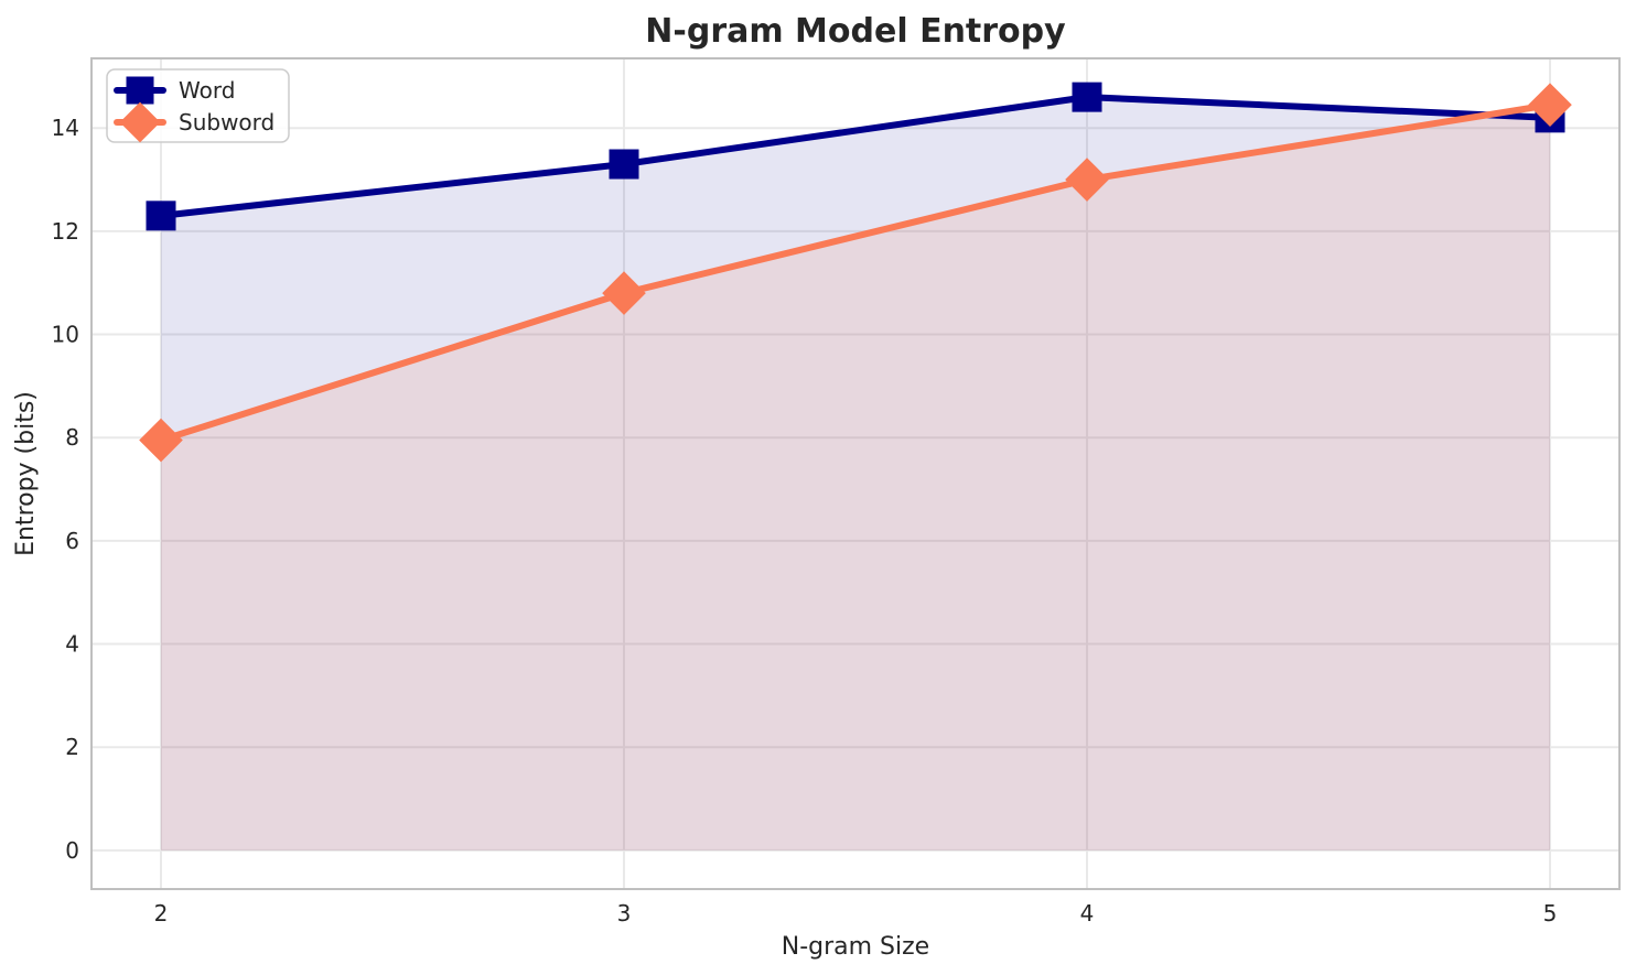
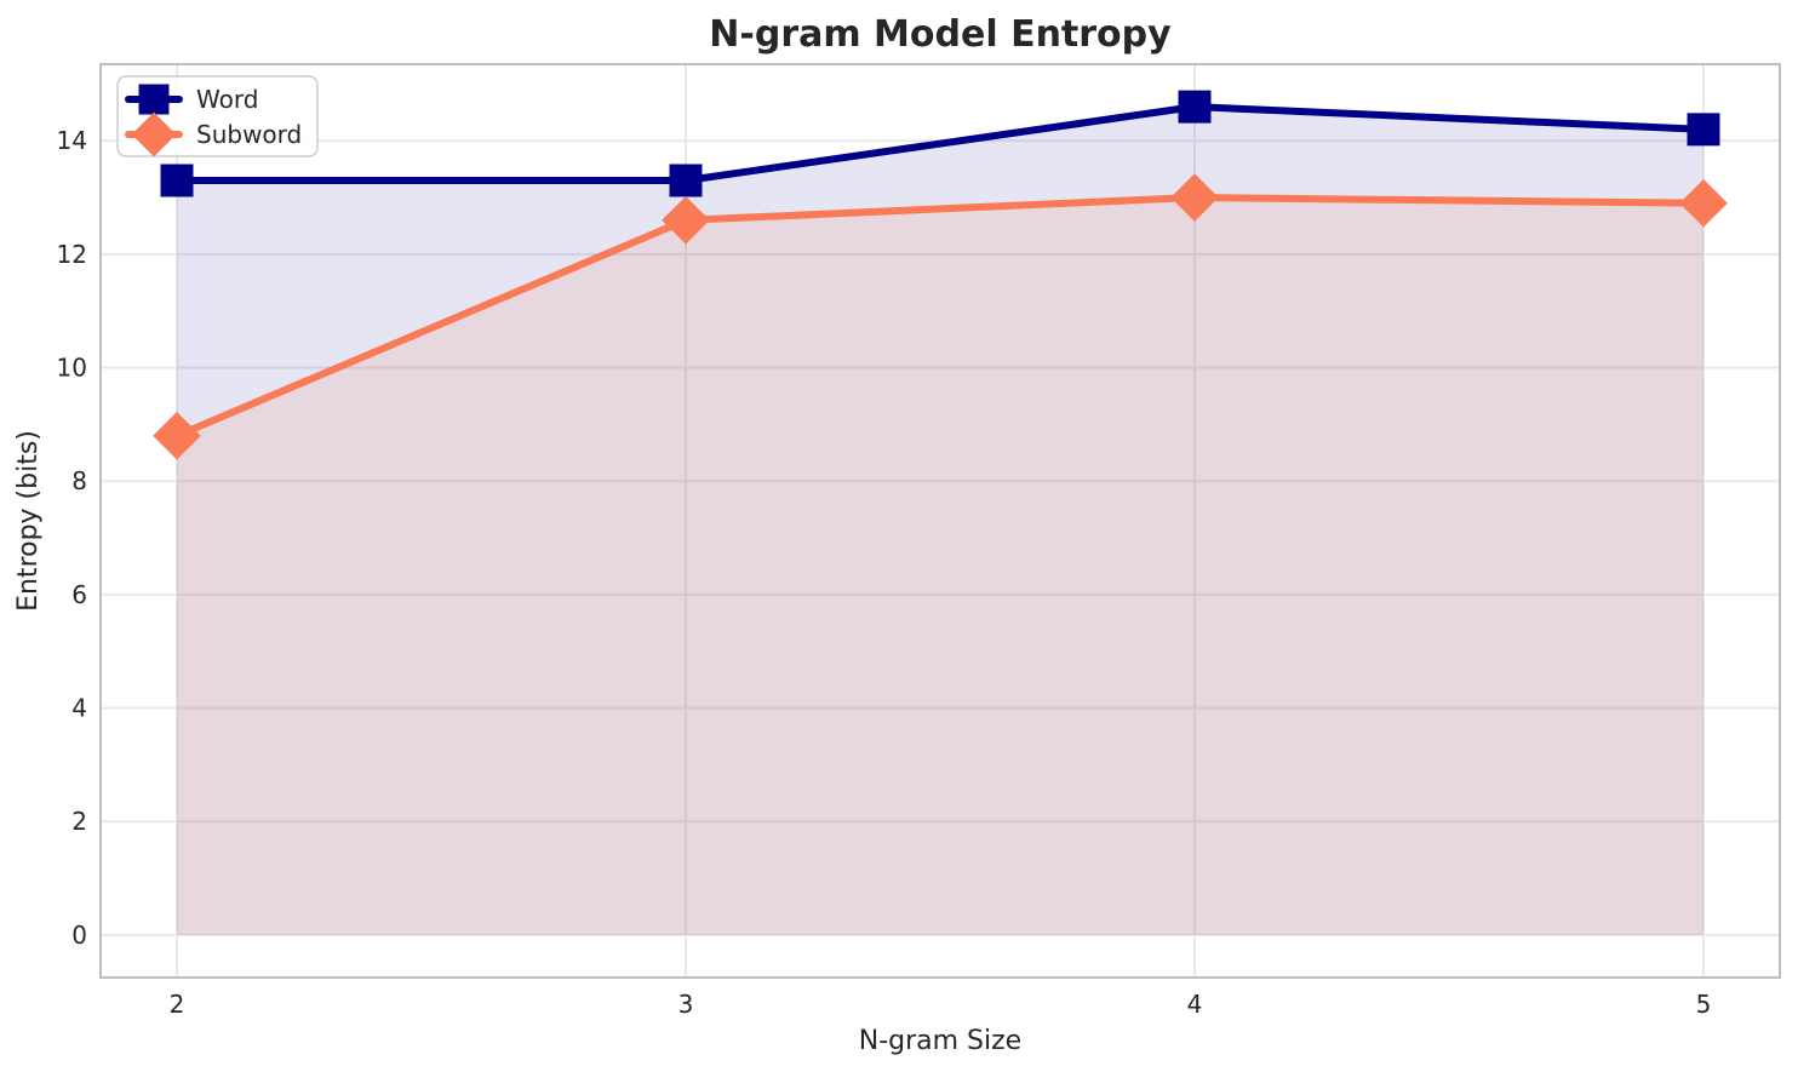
Word/2: 12.3 -> 13.3
Subword/2: 8.0 -> 8.8
Subword/3: 10.8 -> 12.6
Subword/5: 14.4 -> 12.9
